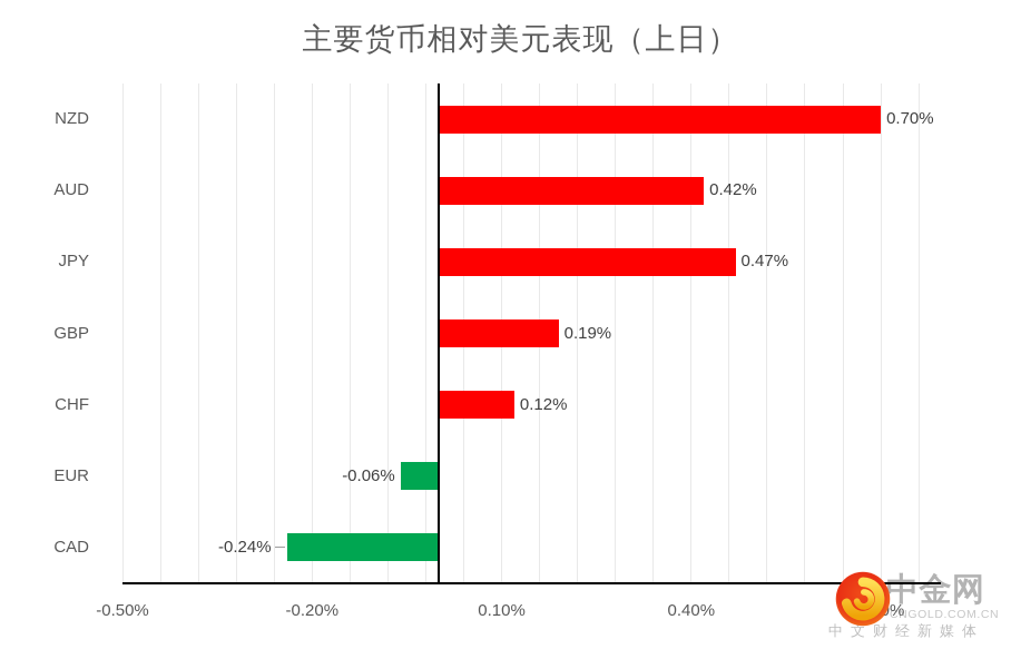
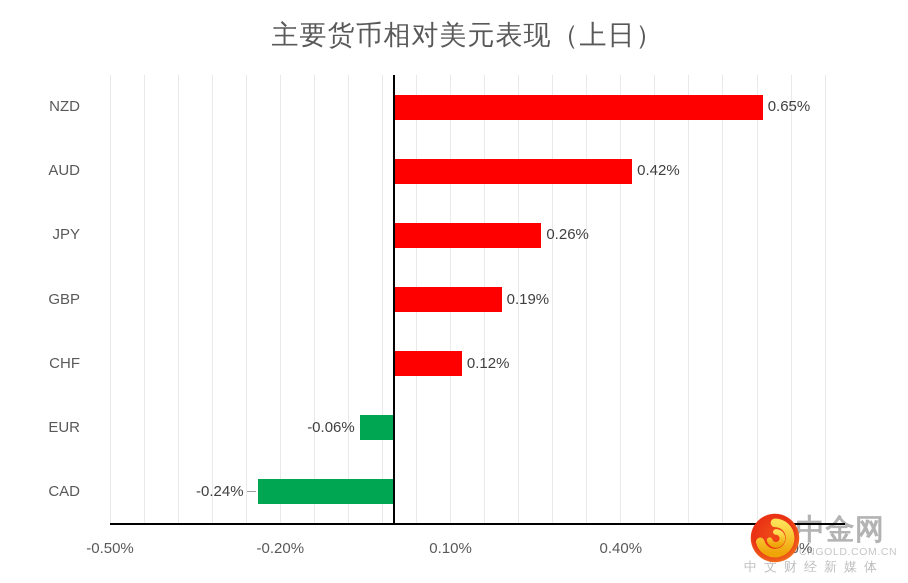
NZD: 0.70% -> 0.65%
JPY: 0.47% -> 0.26%
